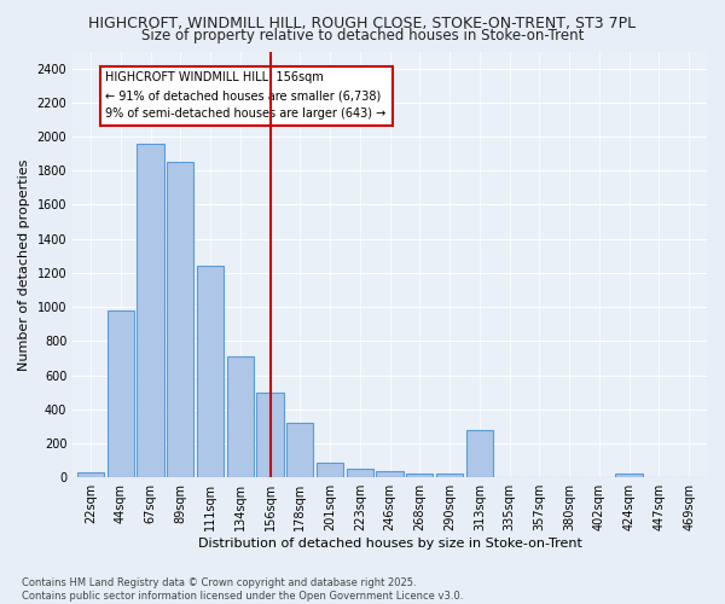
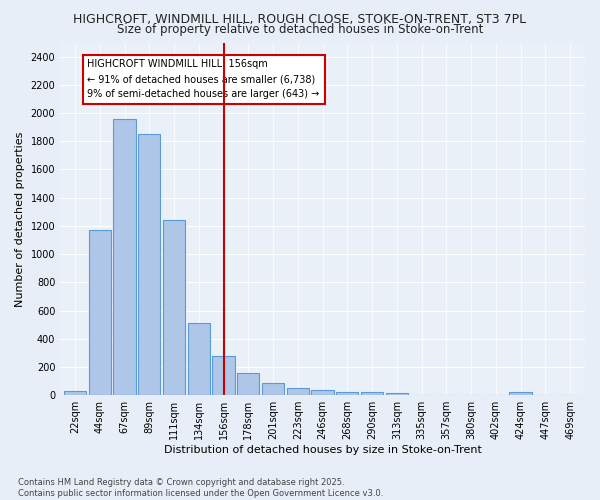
44sqm: 980 -> 1170
134sqm: 710 -> 520
156sqm: 500 -> 280
178sqm: 320 -> 160
313sqm: 280 -> 20
